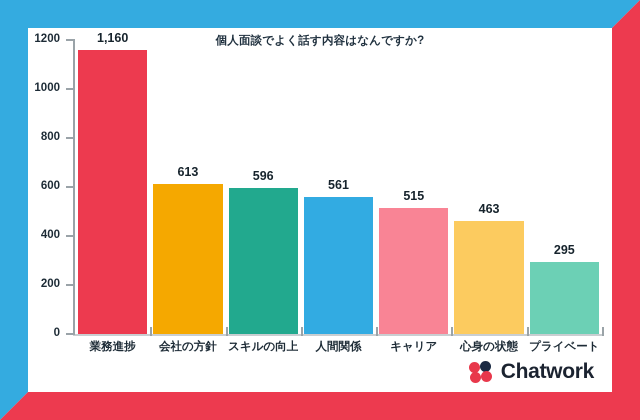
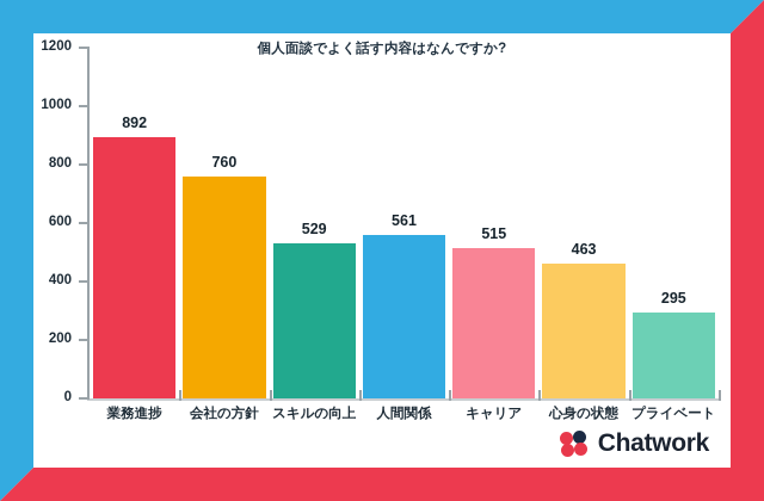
業務進捗: 1,160 -> 892
会社の方針: 613 -> 760
スキルの向上: 596 -> 529
